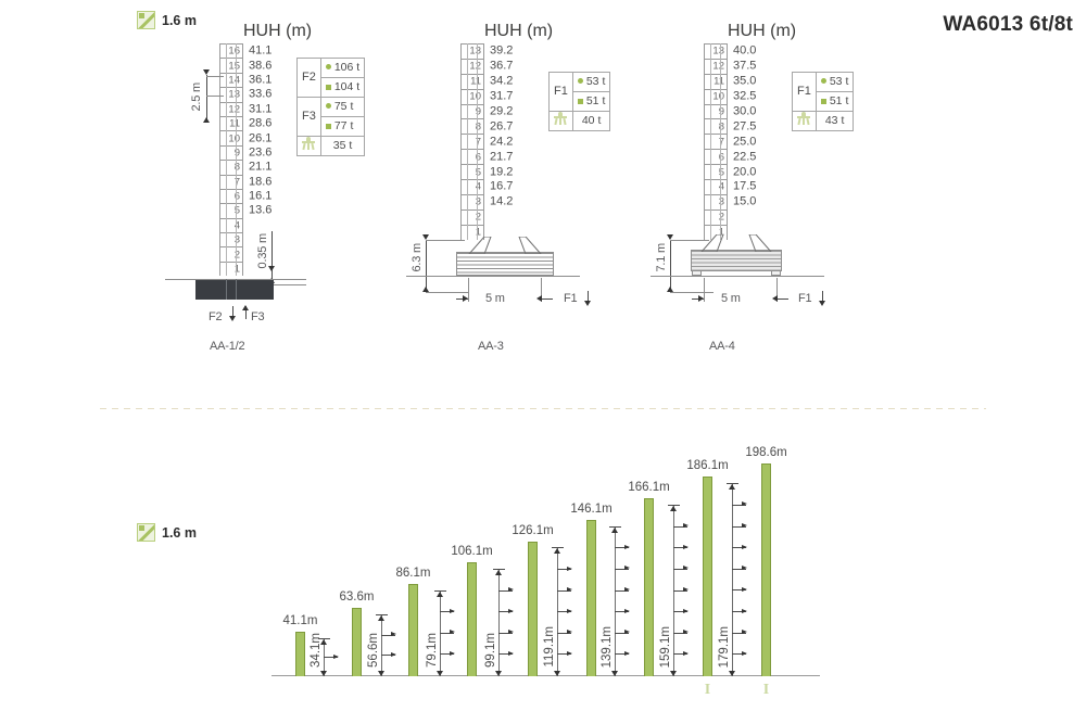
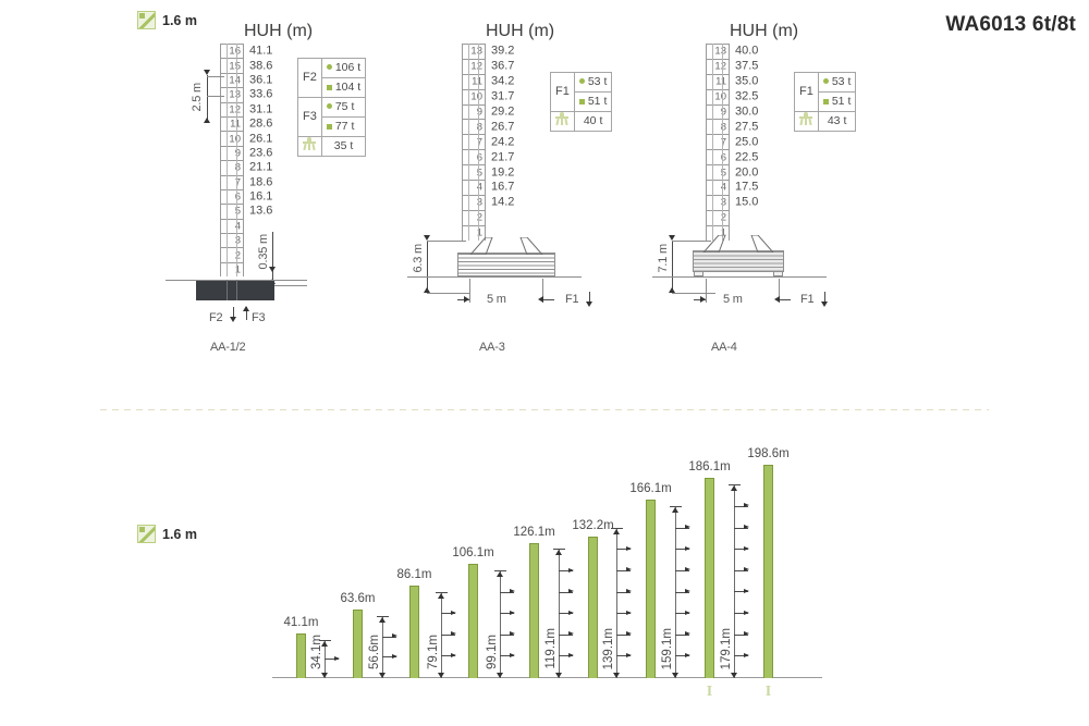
6: 146.1m -> 132.2m
